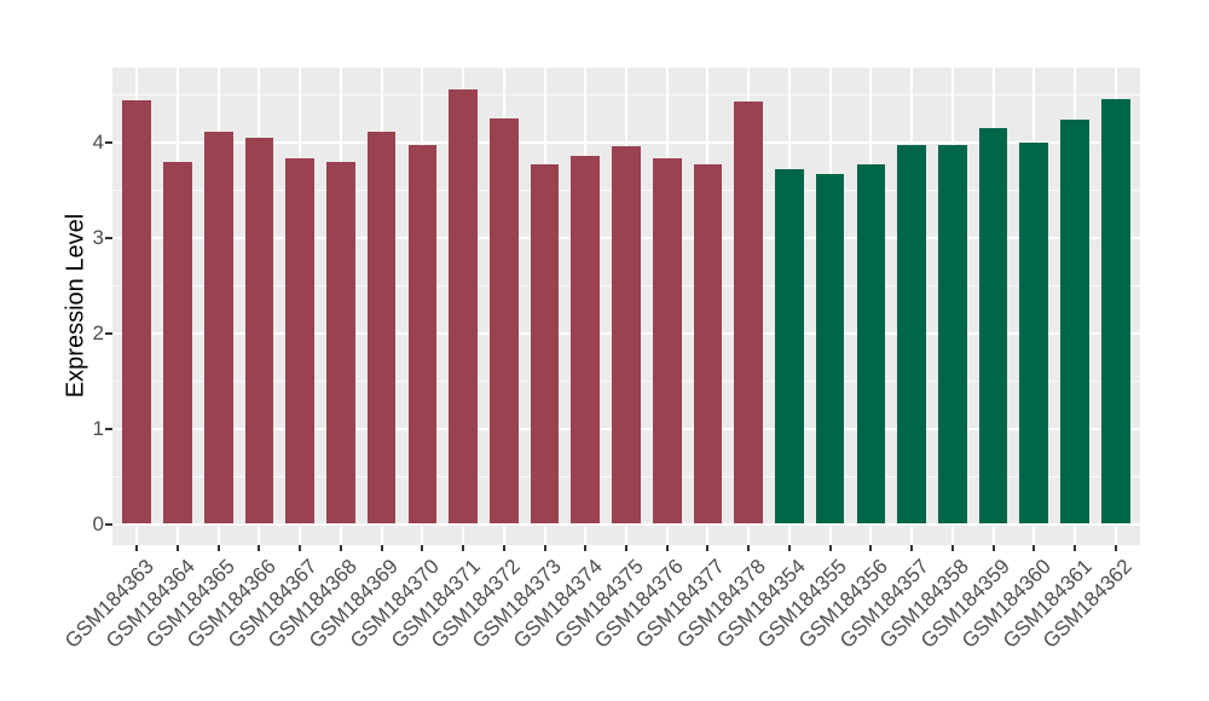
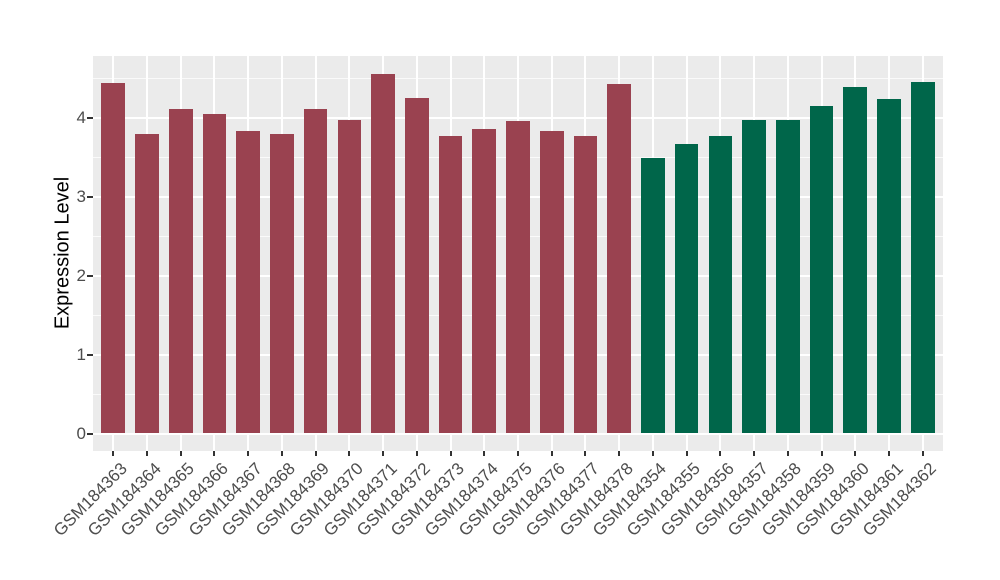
GSM184354: 3.7 -> 3.5
GSM184360: 4.0 -> 4.4
